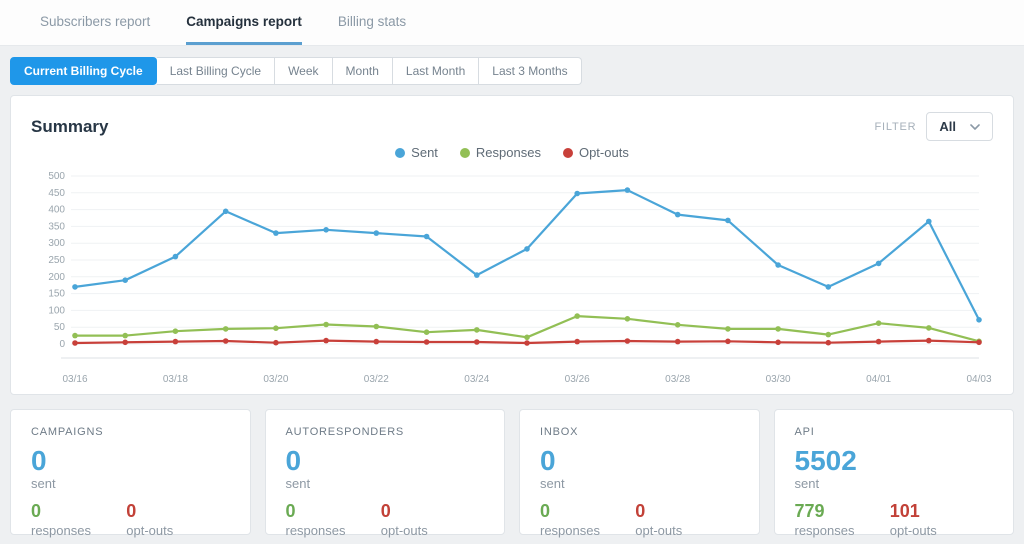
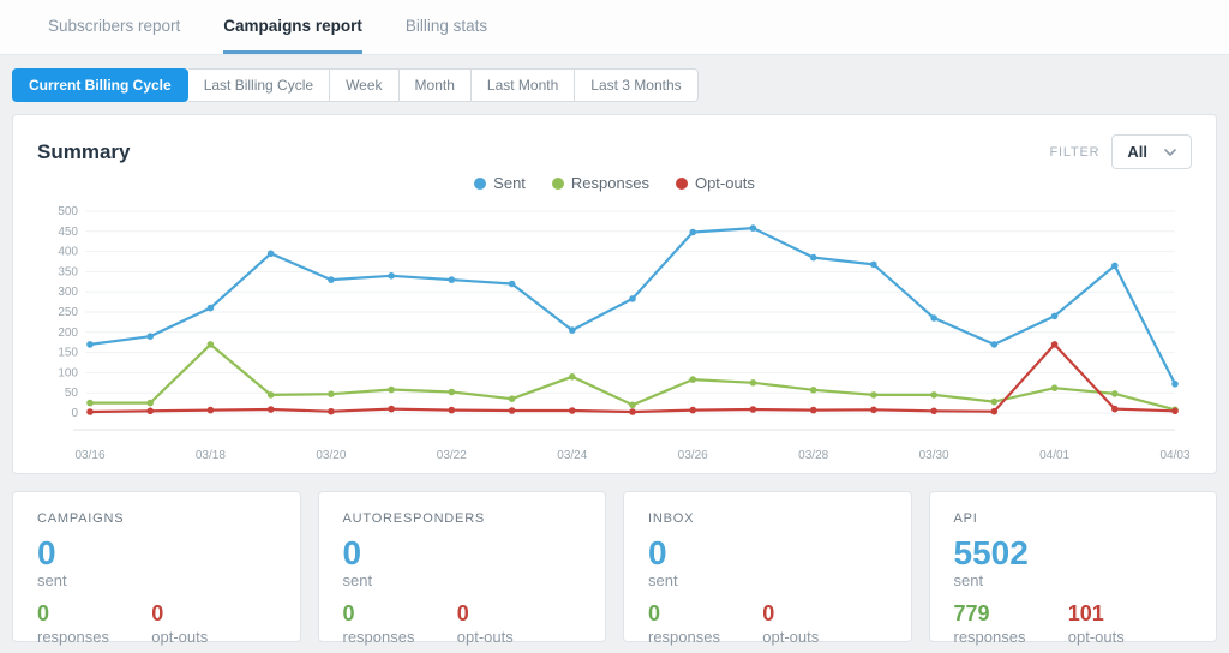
Responses/03/18: 40 -> 170
Responses/03/24: 40 -> 90
Opt-outs/04/01: 10 -> 170
